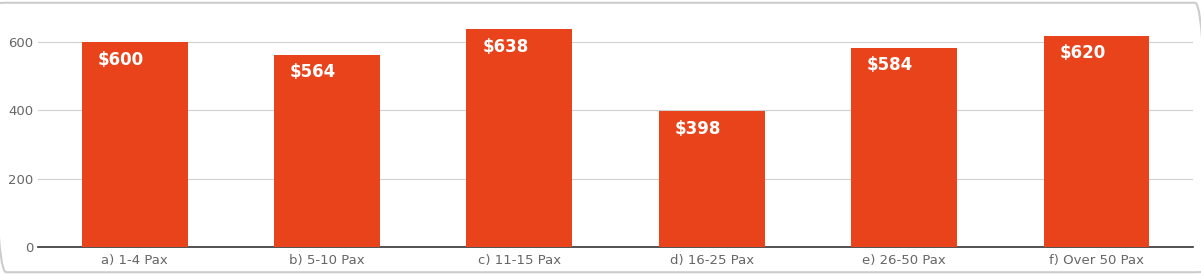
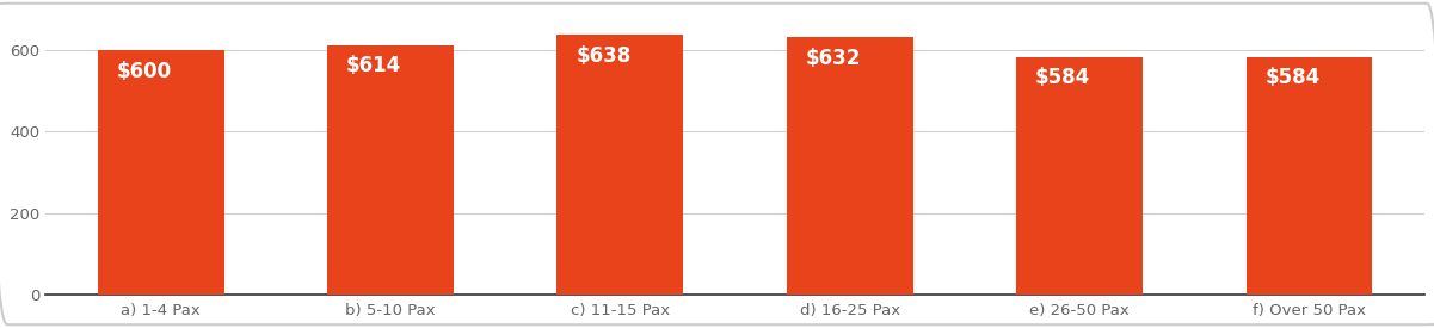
b) 5-10 Pax: $564 -> $614
d) 16-25 Pax: $398 -> $632
f) Over 50 Pax: $620 -> $584
